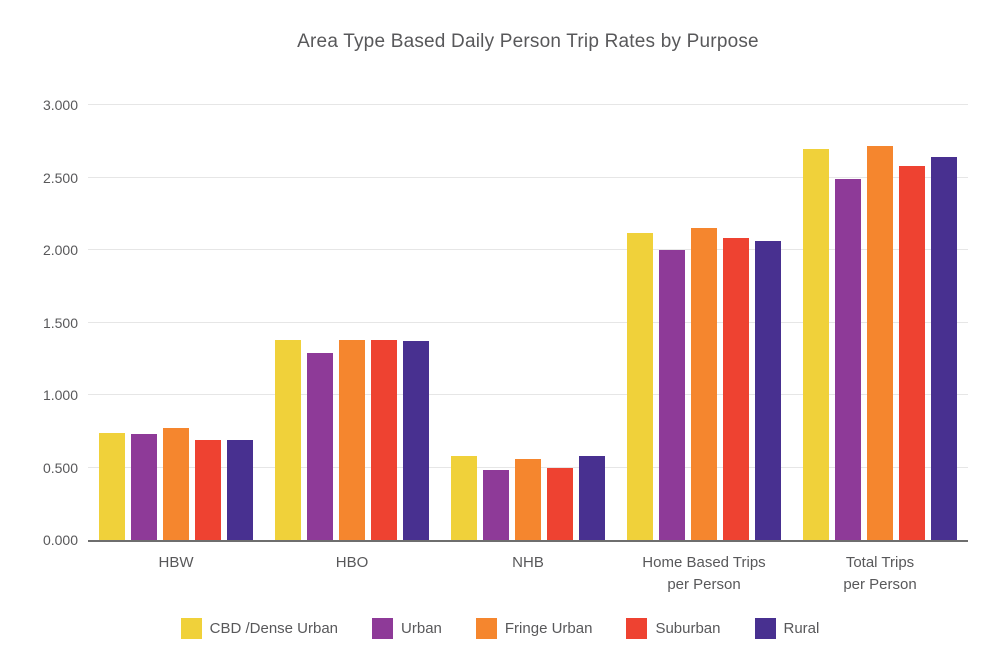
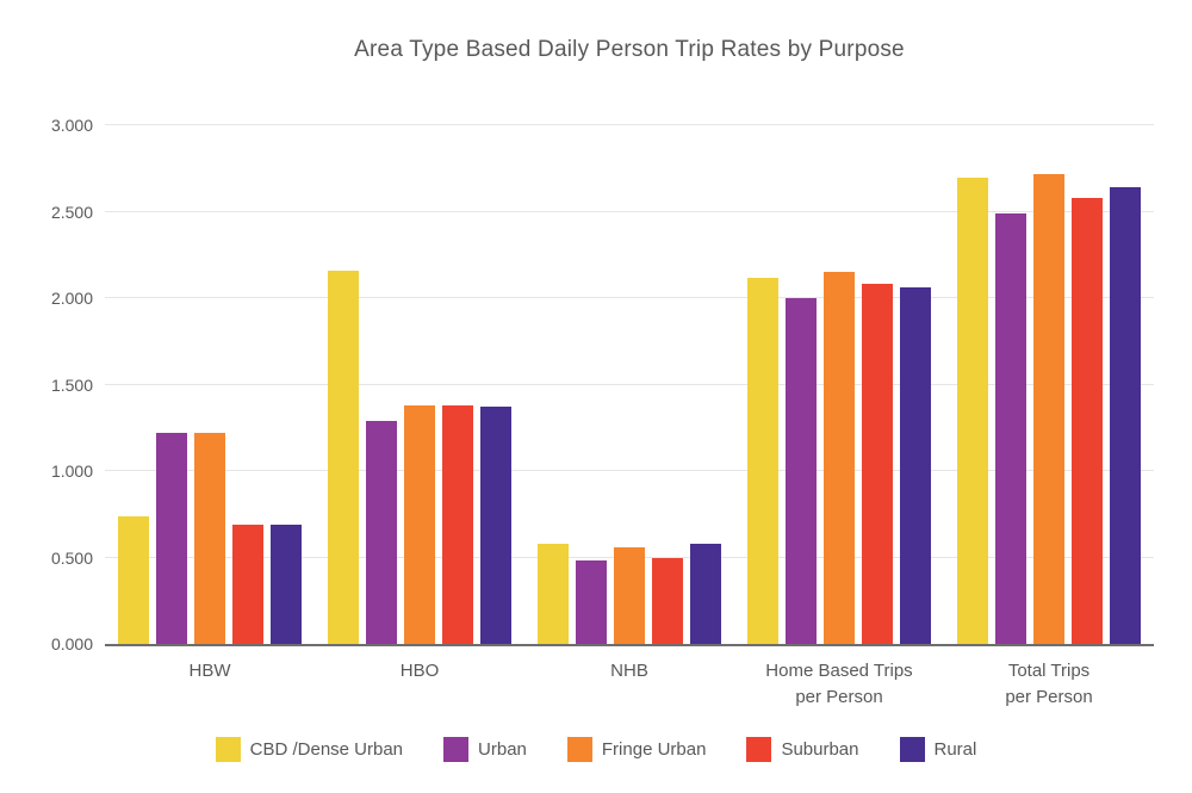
Urban/HBW: 0.73 -> 1.22
Fringe Urban/HBW: 0.77 -> 1.22
CBD /Dense Urban/HBO: 1.38 -> 2.16
